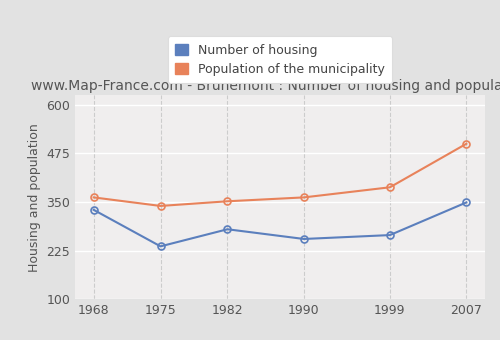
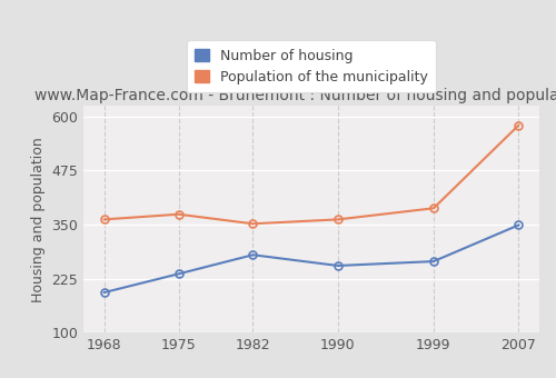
Number of housing/1968: 330 -> 193
Population of the municipality/1975: 340 -> 374
Population of the municipality/2007: 500 -> 580
